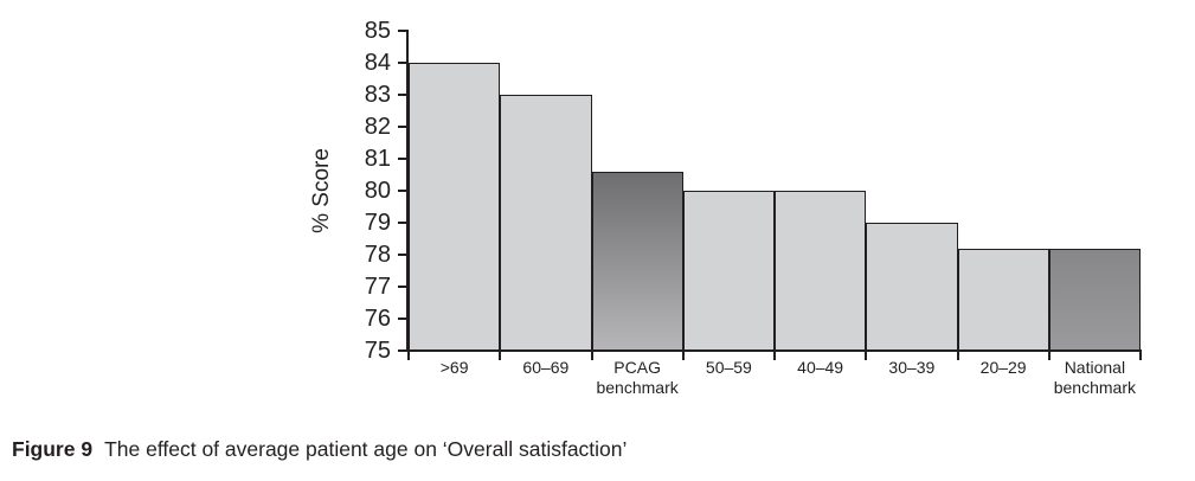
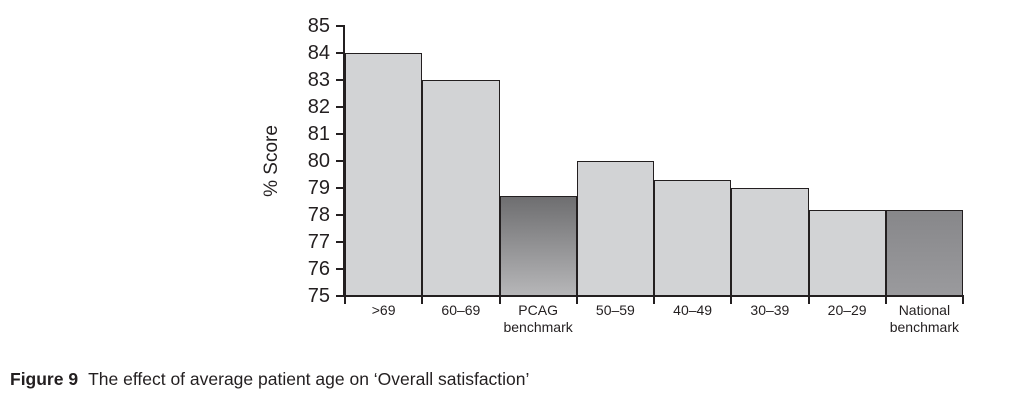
PCAG benchmark: 80.6 -> 78.7
40–49: 80.0 -> 79.3
